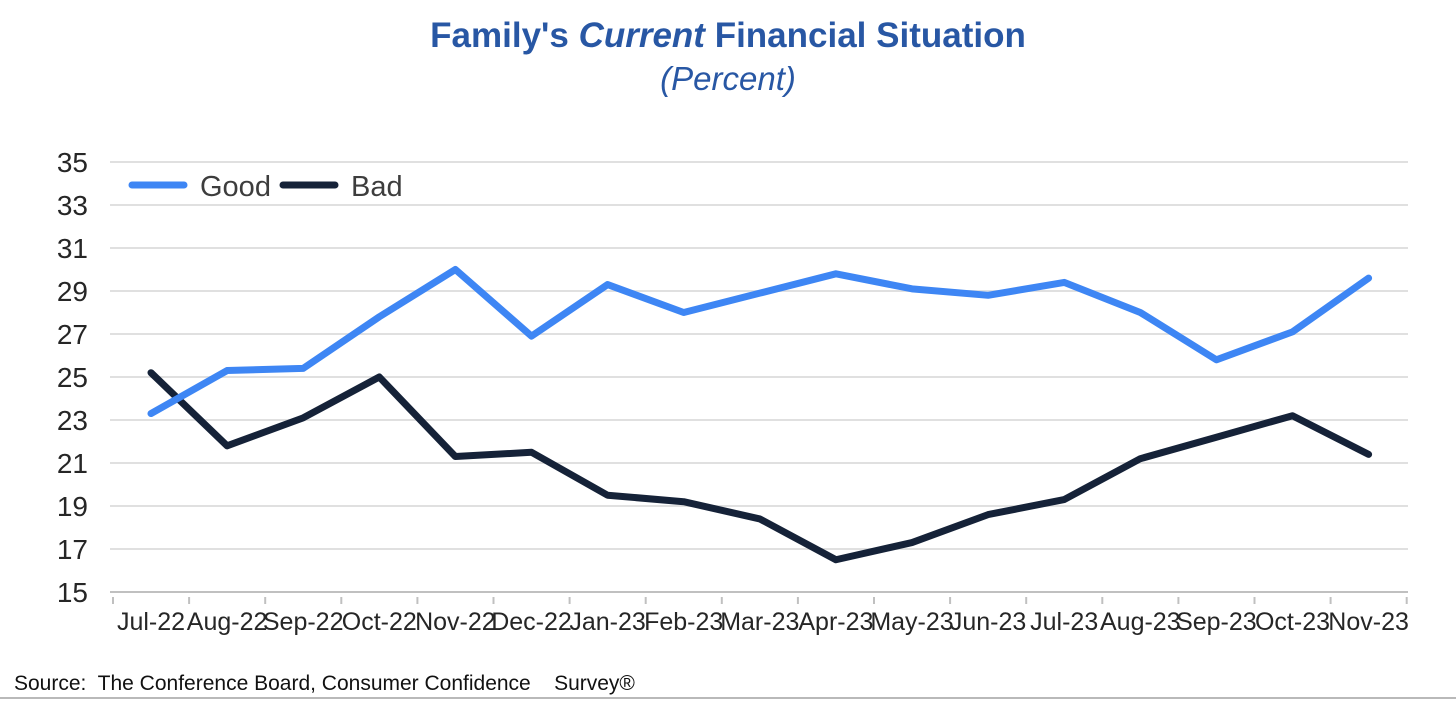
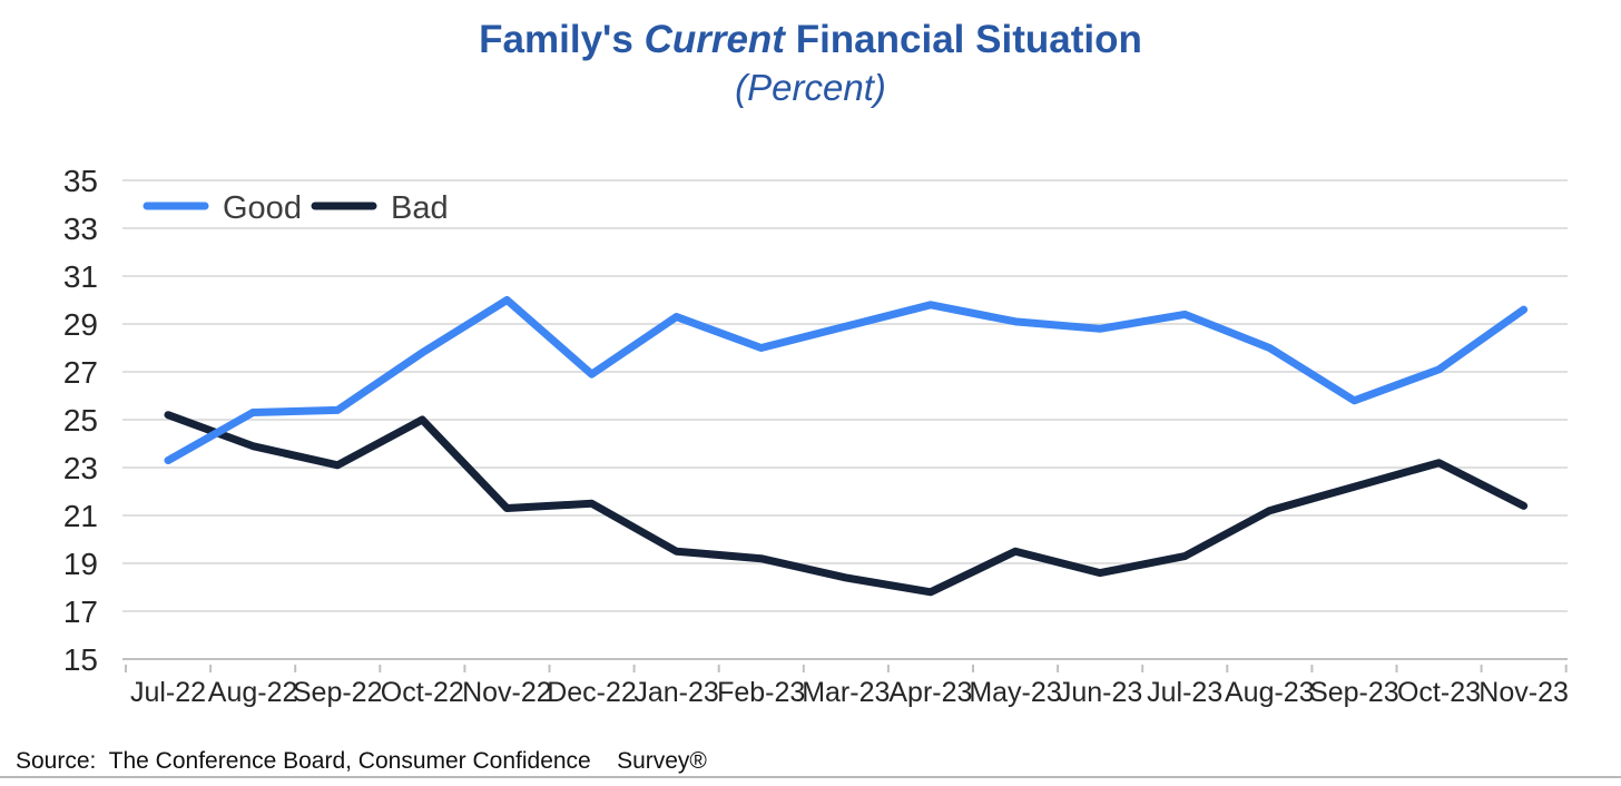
Bad/Aug-22: 21.8 -> 23.9
Bad/Apr-23: 16.5 -> 17.8
Bad/May-23: 17.3 -> 19.5
